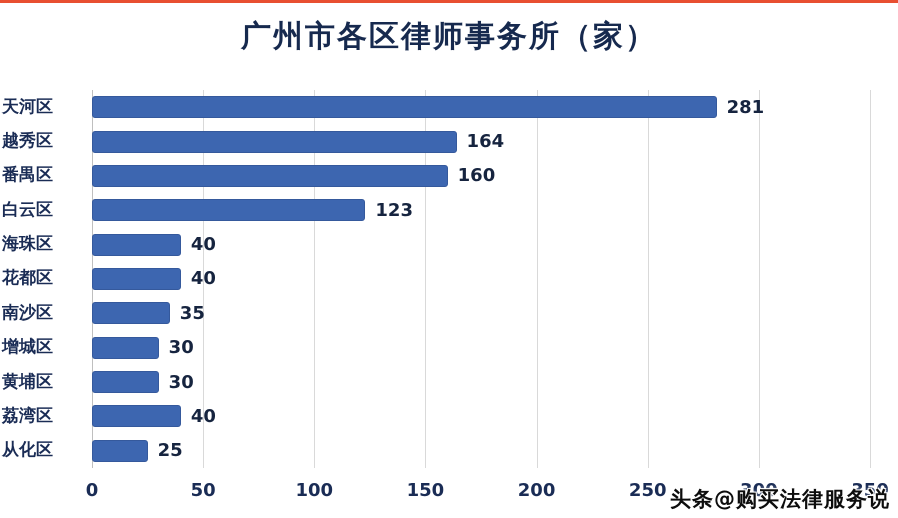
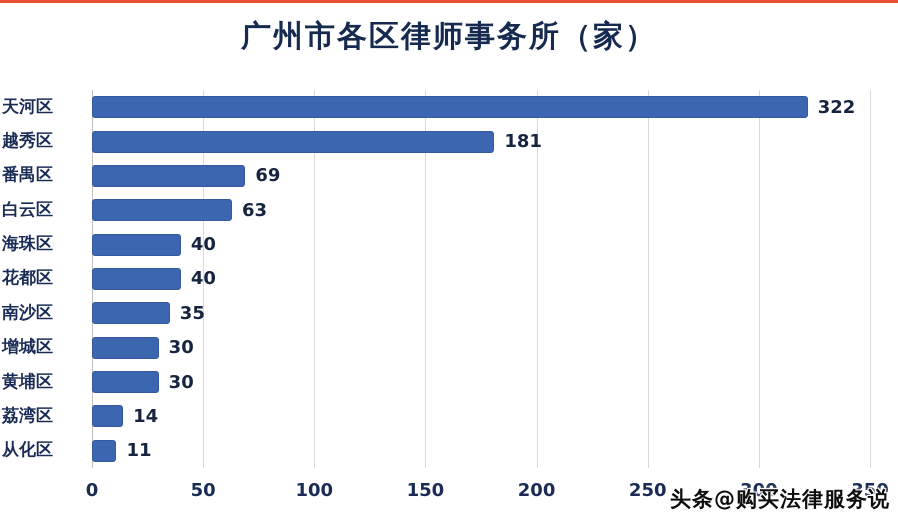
天河区: 281 -> 322
越秀区: 164 -> 181
番禺区: 160 -> 69
白云区: 123 -> 63
荔湾区: 40 -> 14
从化区: 25 -> 11
